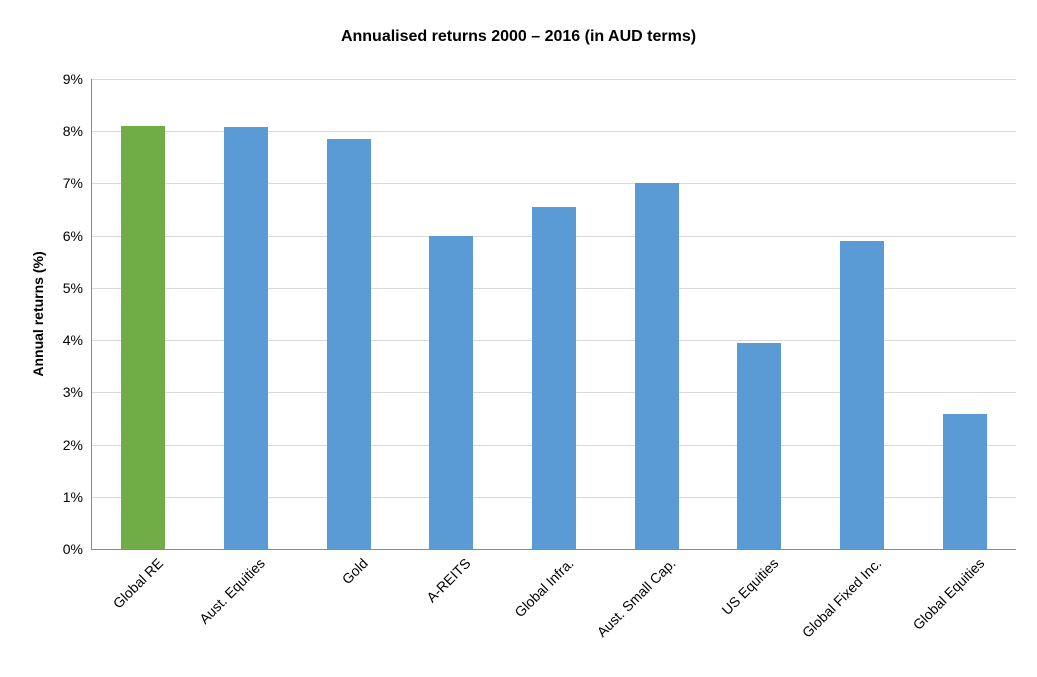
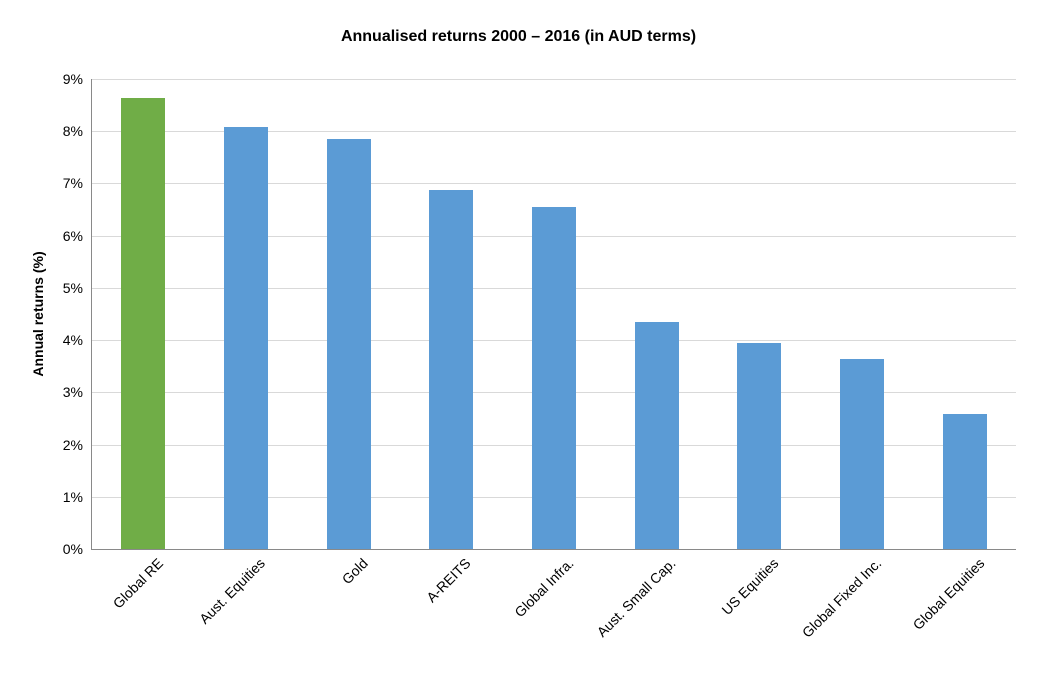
Global RE: 8.1% -> 8.6%
A-REITS: 6.0% -> 6.9%
Aust. Small Cap.: 7.0% -> 4.3%
Global Fixed Inc.: 5.9% -> 3.6%
